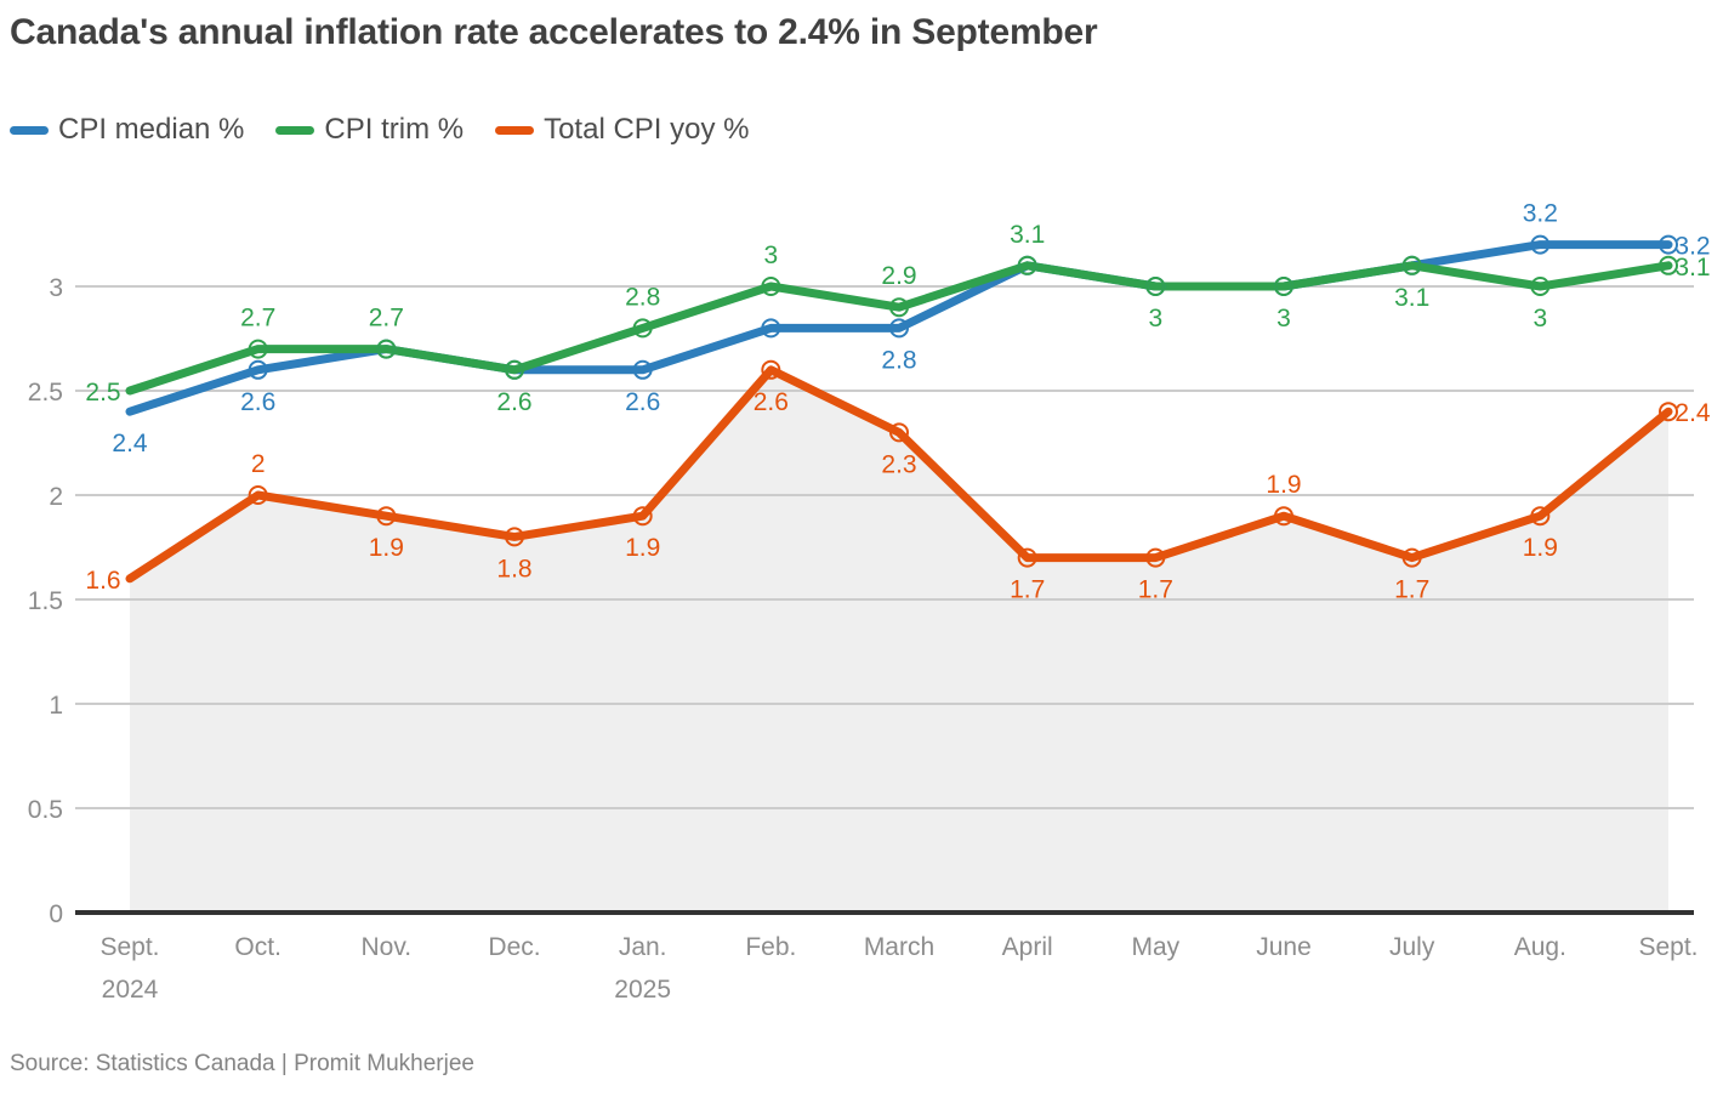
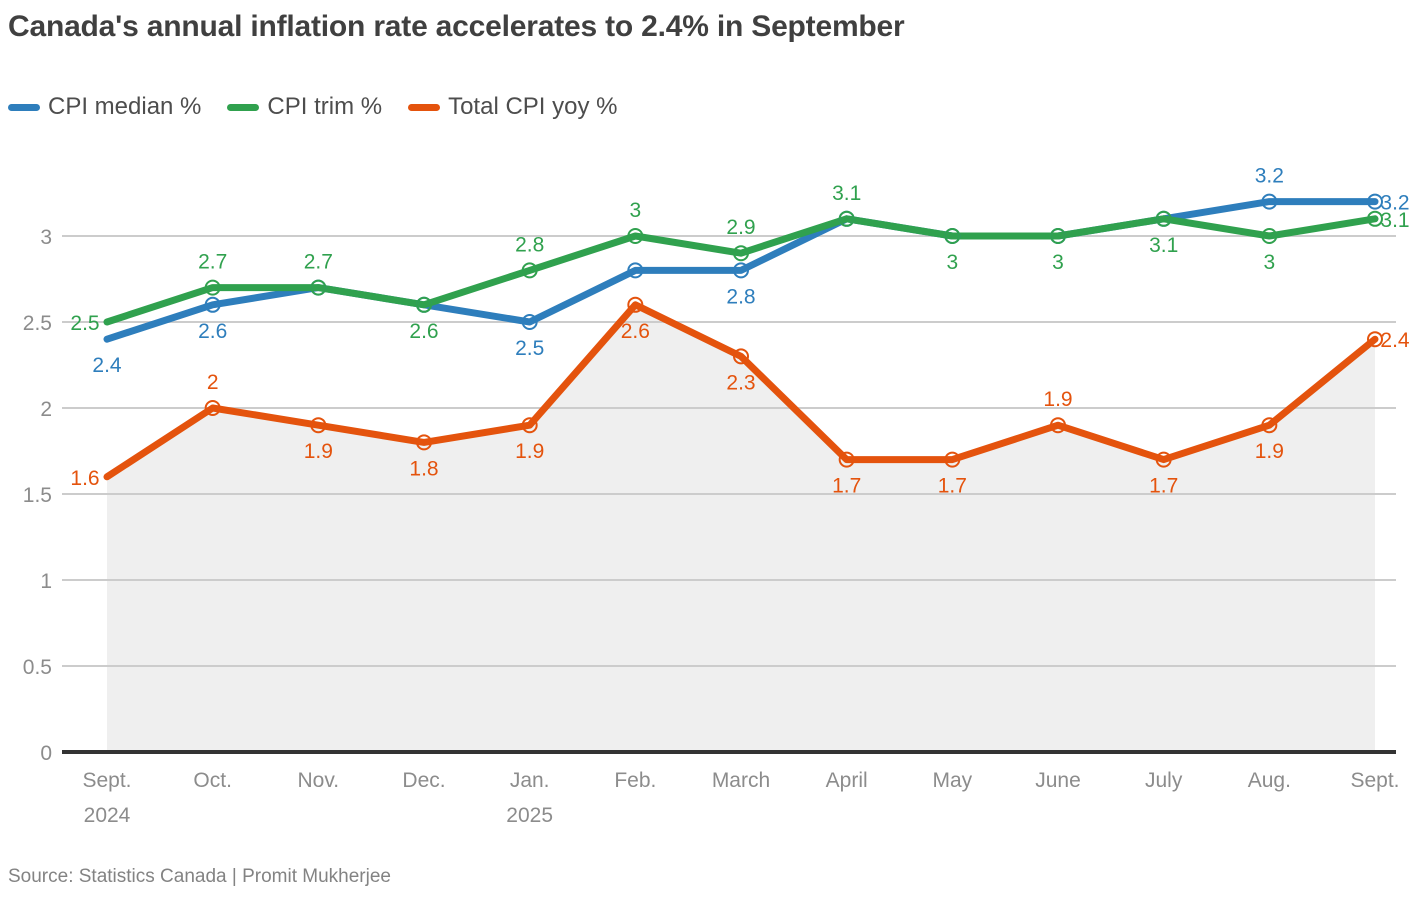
CPI median %/Jan. 2025: 2.6 -> 2.5
